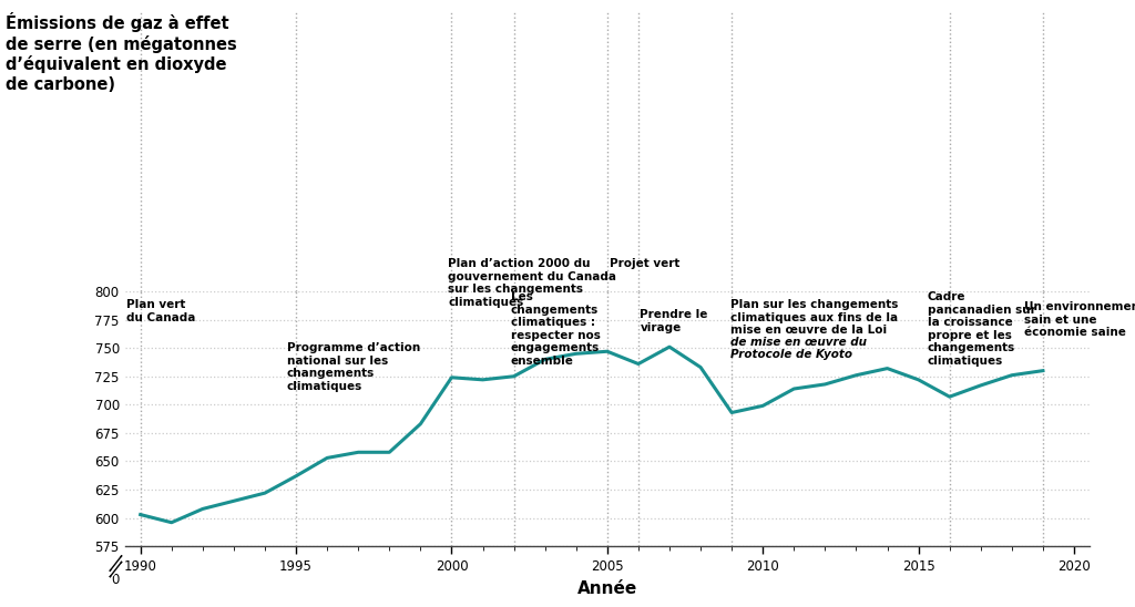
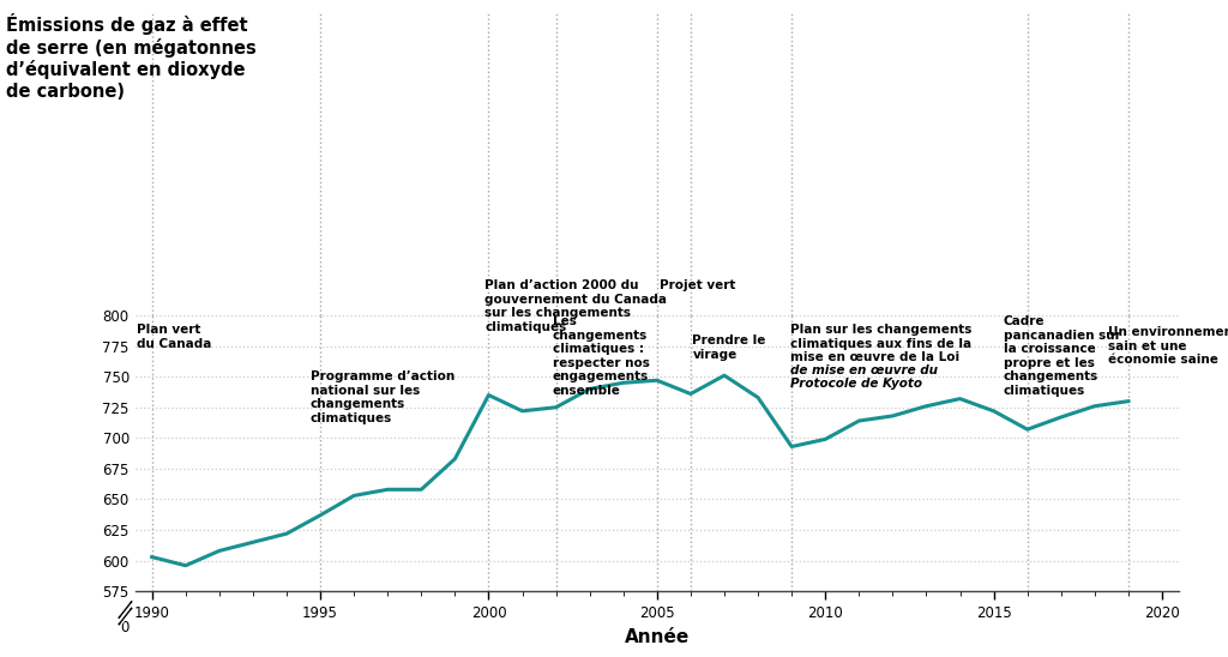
2000: 724 -> 735
